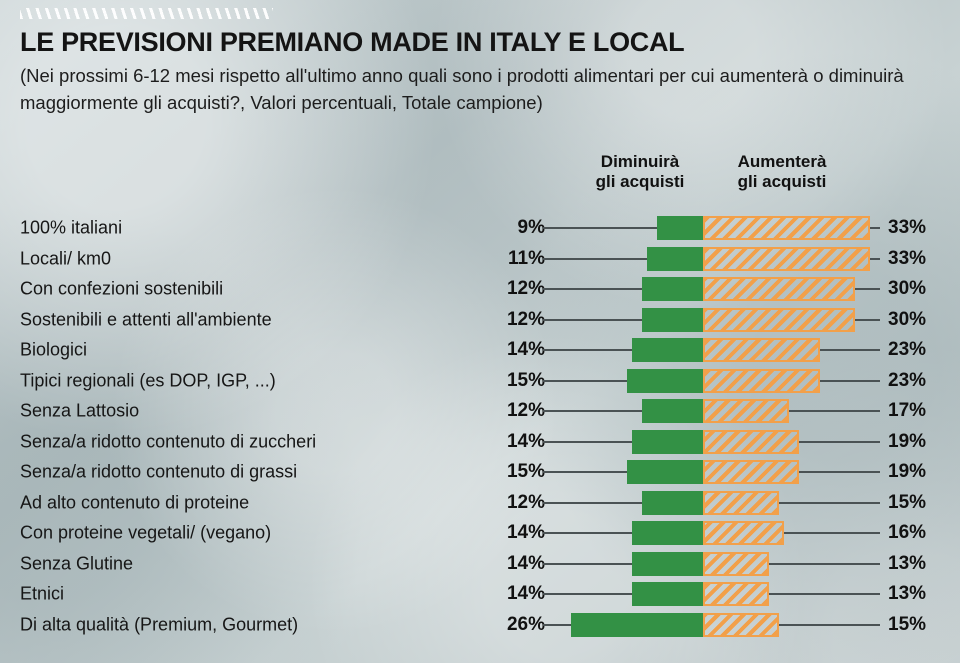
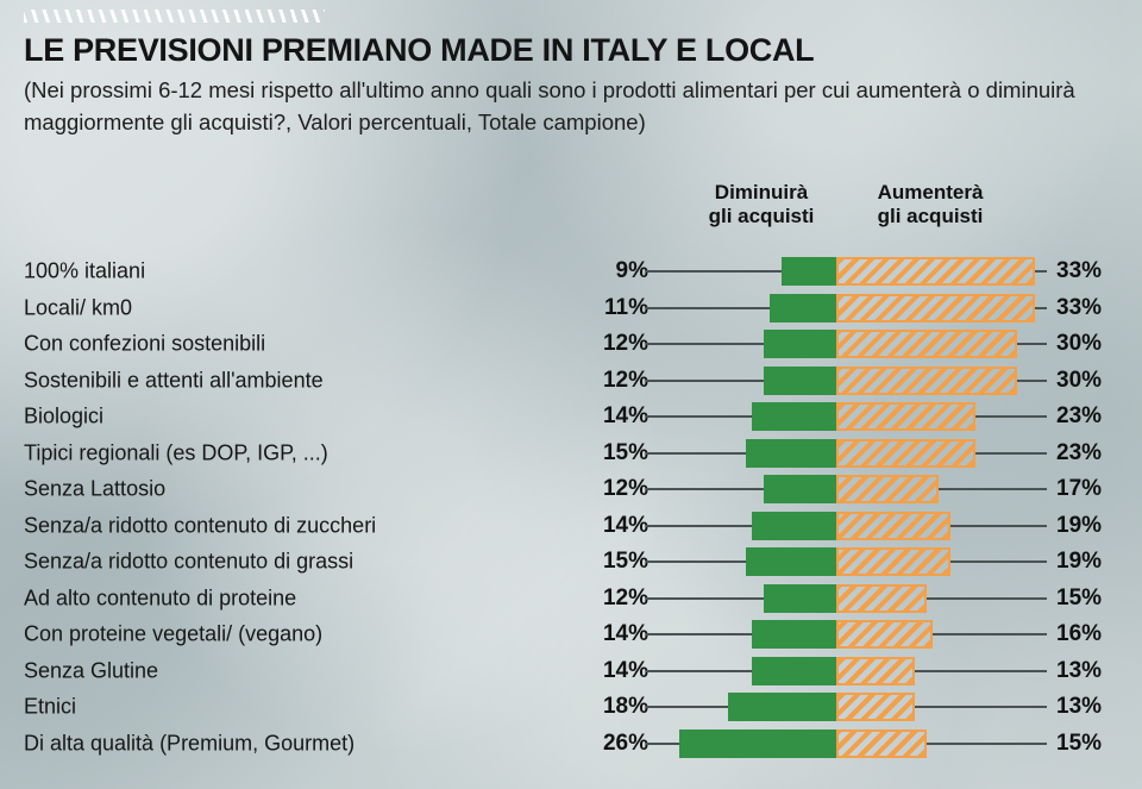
Diminuirà gli acquisti/Etnici: 14% -> 18%
